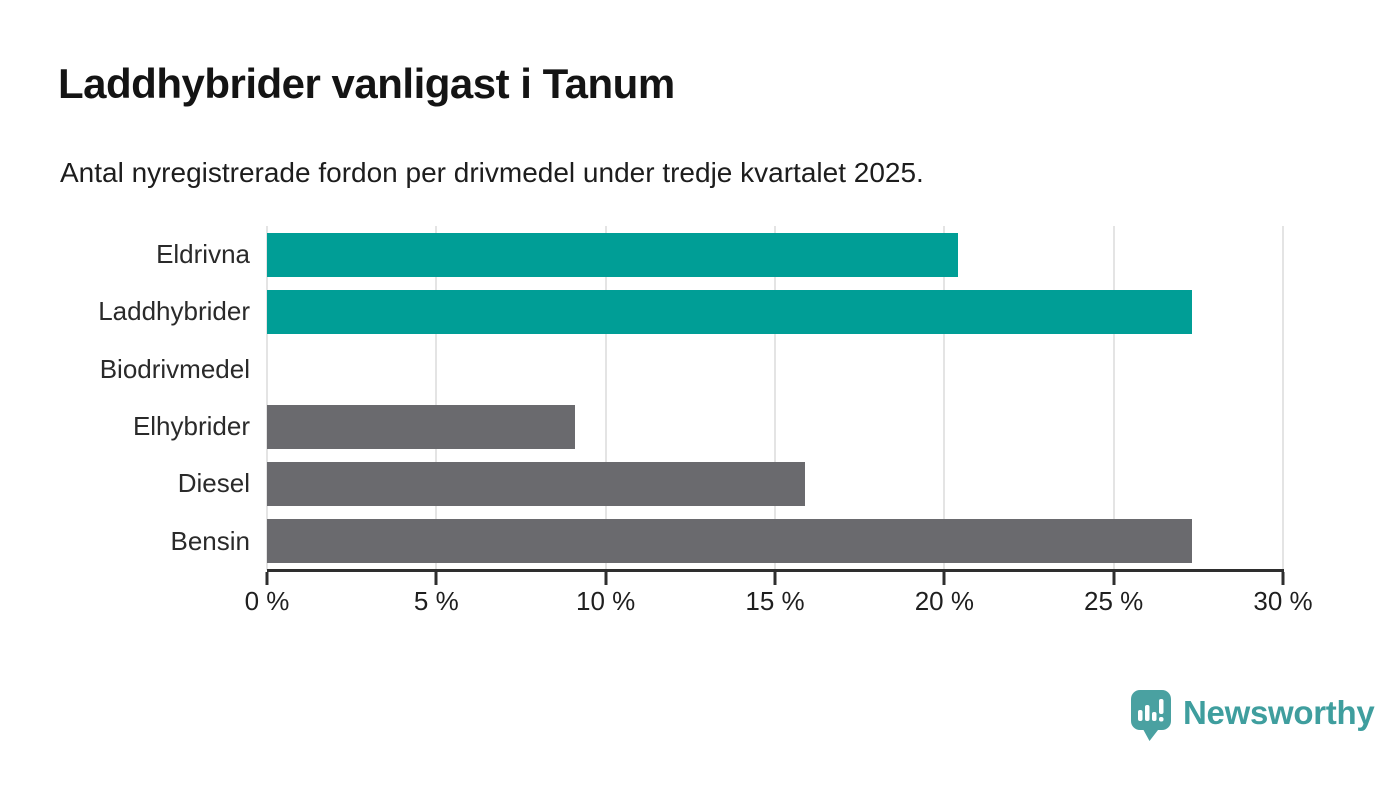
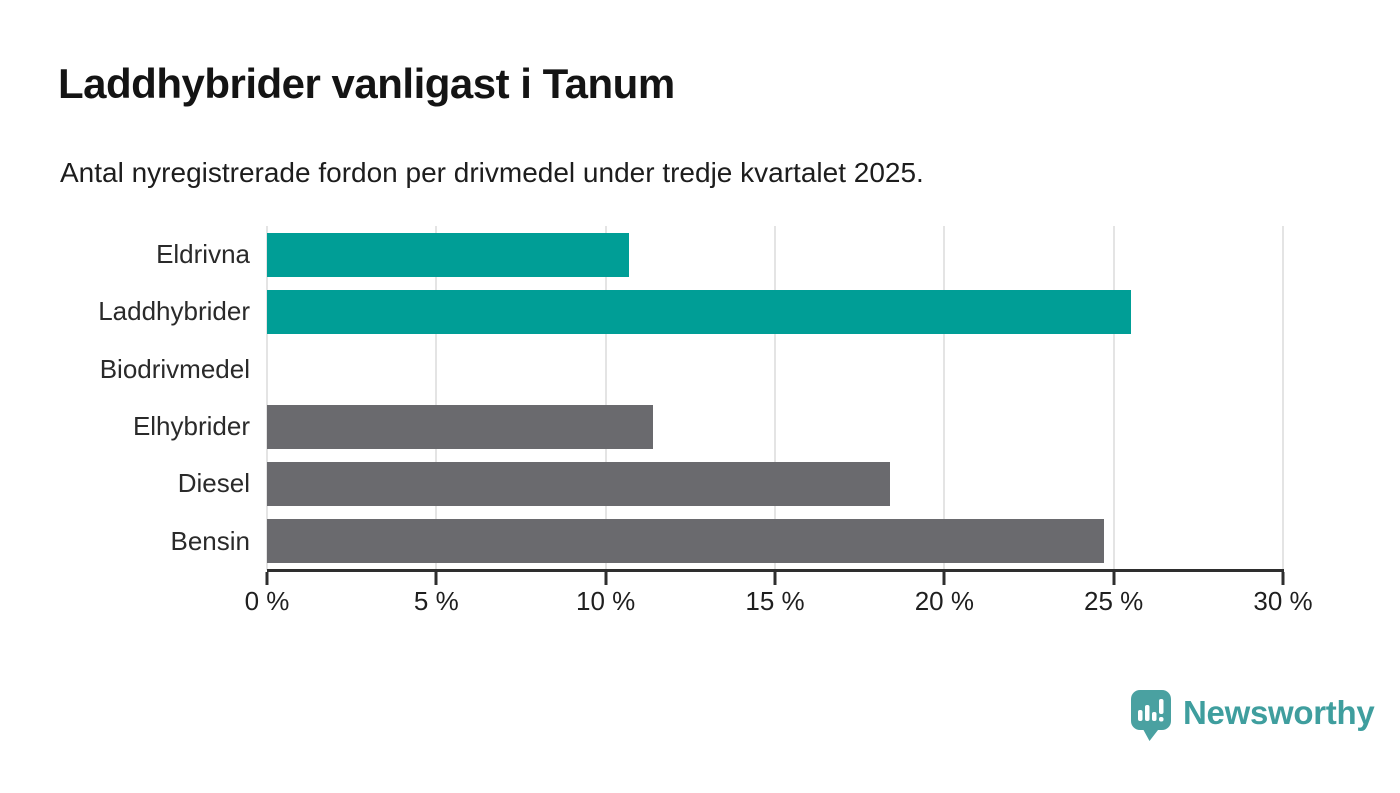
Eldrivna: 20.4% -> 10.7%
Laddhybrider: 27.3% -> 25.5%
Elhybrider: 9.1% -> 11.4%
Diesel: 15.9% -> 18.4%
Bensin: 27.3% -> 24.7%
